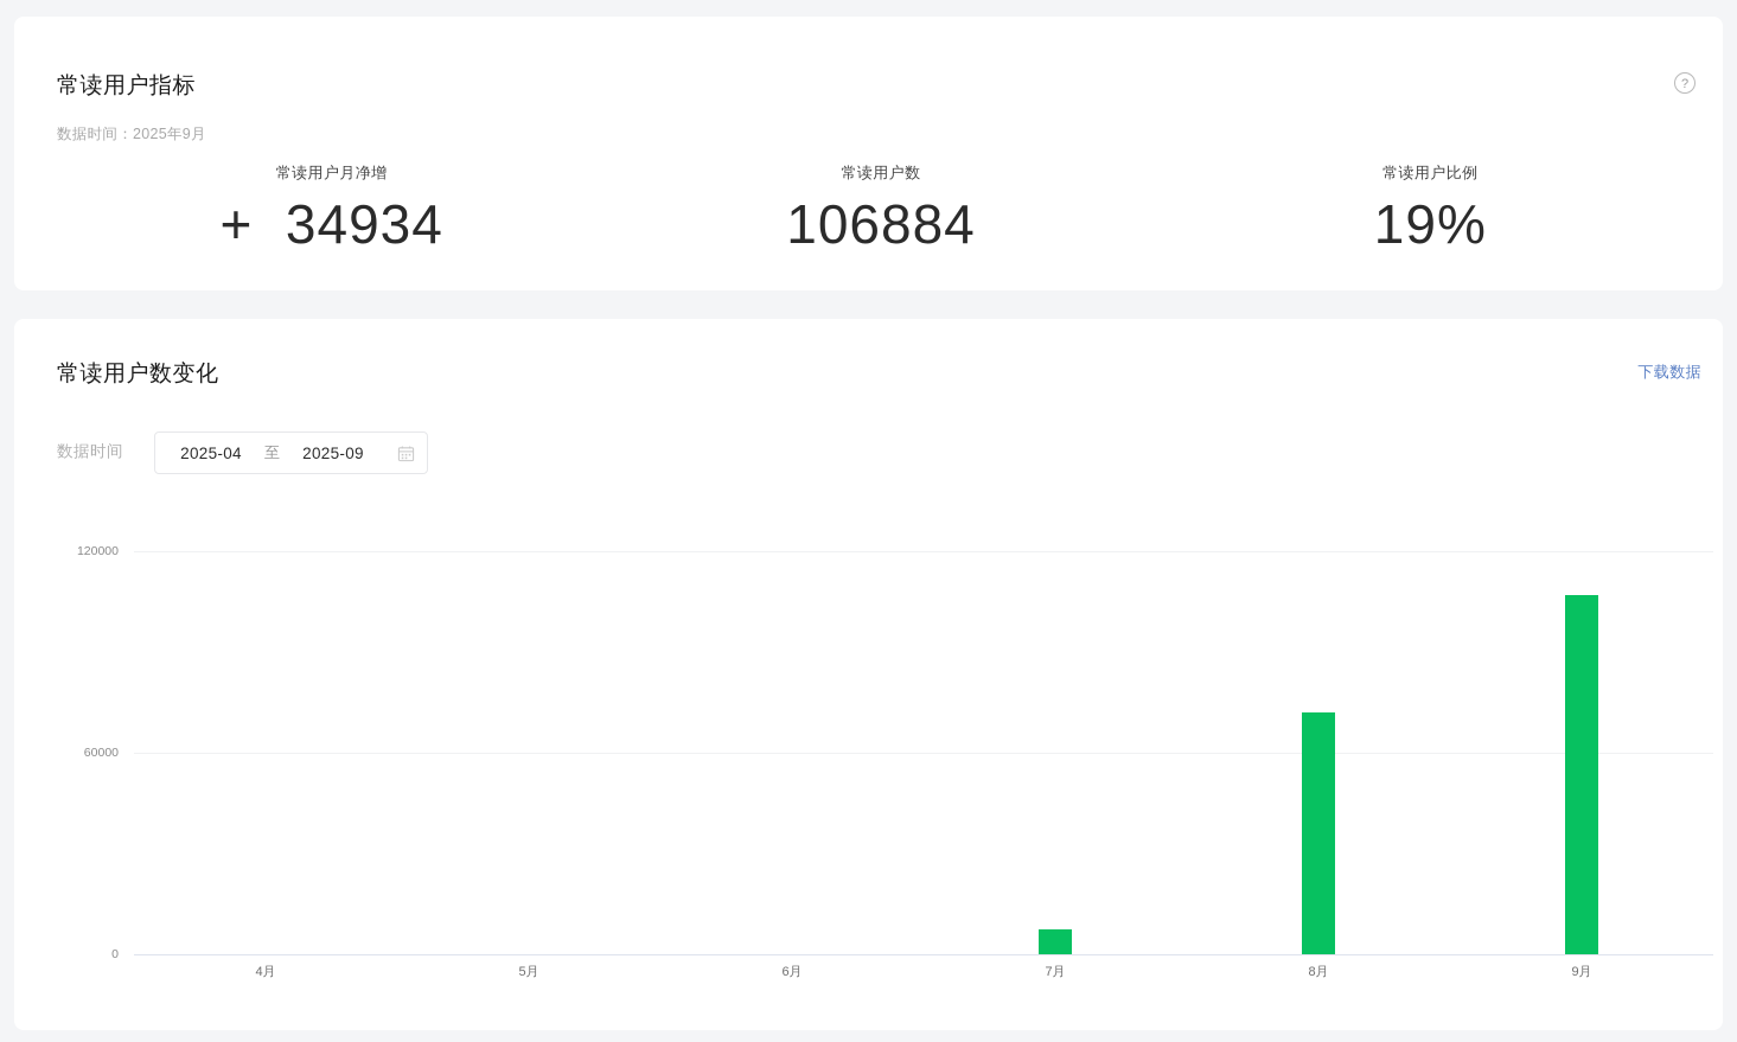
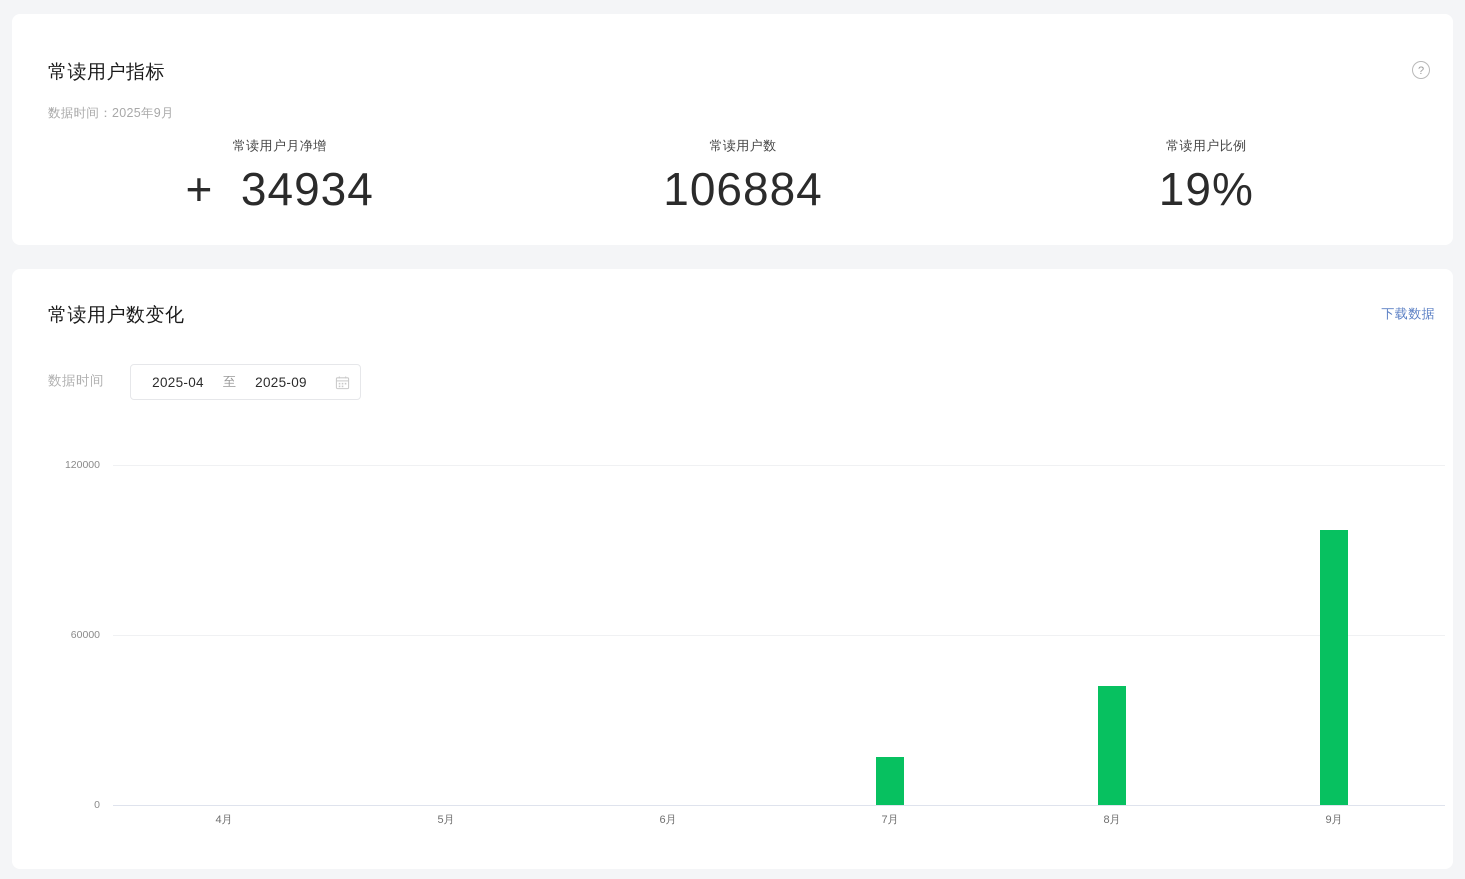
7月: 7000 -> 17000
8月: 72000 -> 42000
9月: 107000 -> 97000
